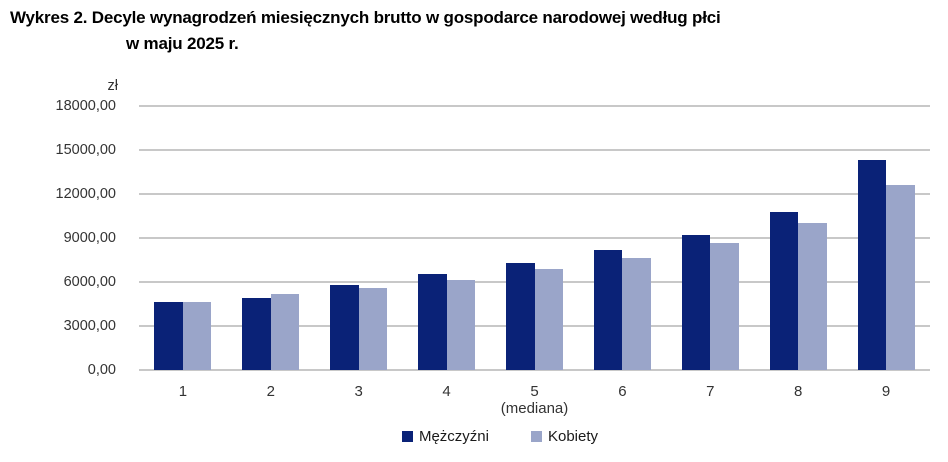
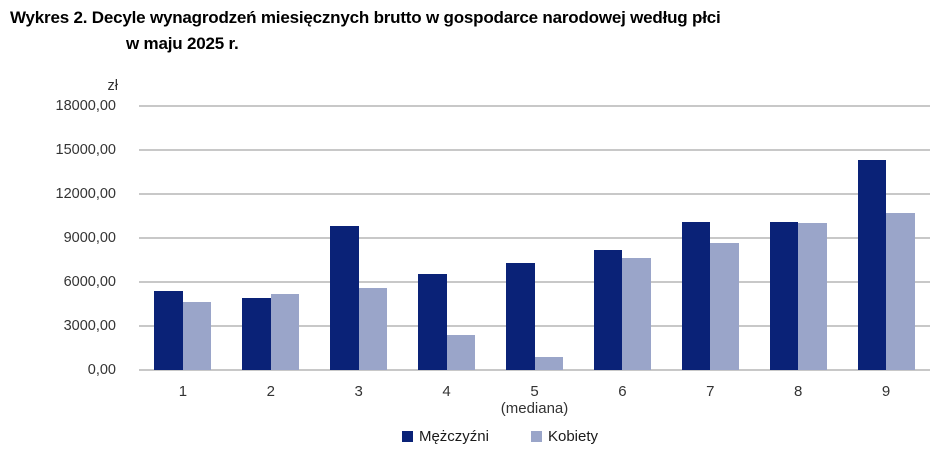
Mężczyźni/1: 4700 -> 5400
Mężczyźni/3: 5800 -> 9800
Kobiety/4: 6100 -> 2400
Kobiety/5: 6900 -> 900
Mężczyźni/7: 9200 -> 10100
Mężczyźni/8: 10800 -> 10100
Kobiety/9: 12600 -> 10700
